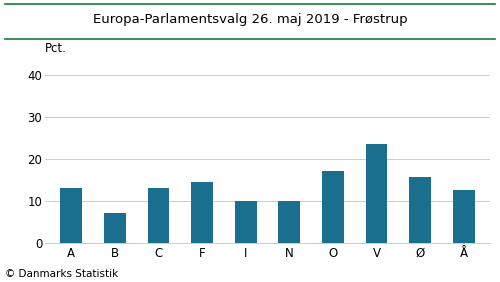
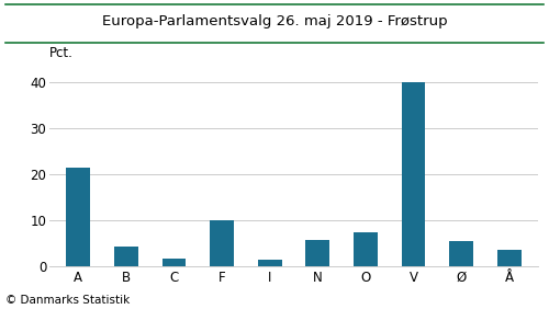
A: 13.0 -> 21.3
B: 7.0 -> 4.2
C: 13.0 -> 1.6
F: 14.5 -> 10.0
I: 10.0 -> 1.4
N: 10.0 -> 5.7
O: 17.0 -> 7.3
V: 23.5 -> 40.0
Ø: 15.5 -> 5.3
Å: 12.5 -> 3.4
